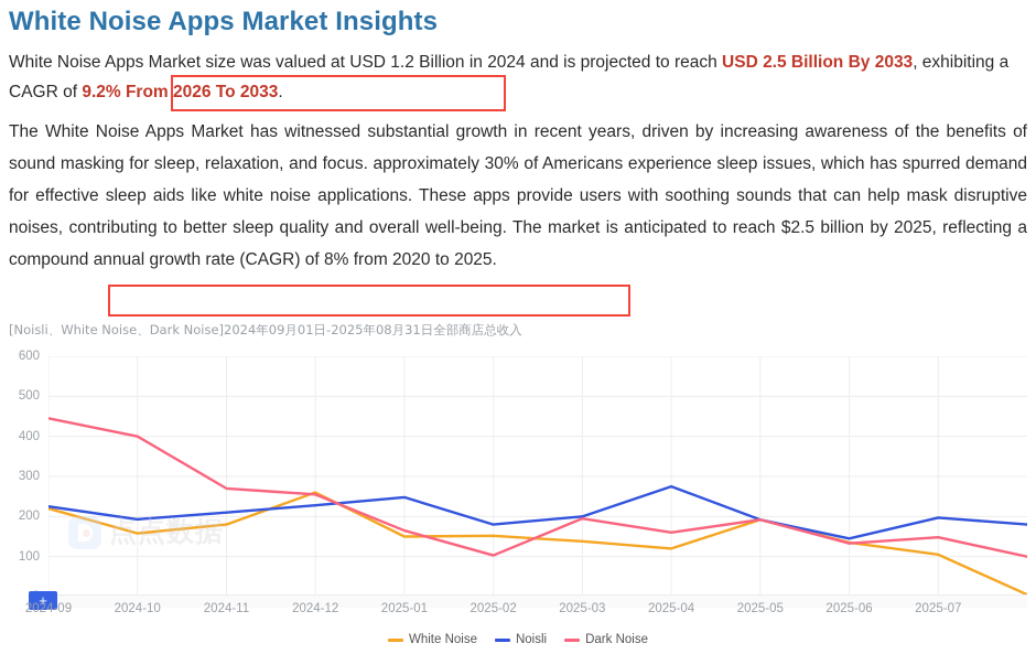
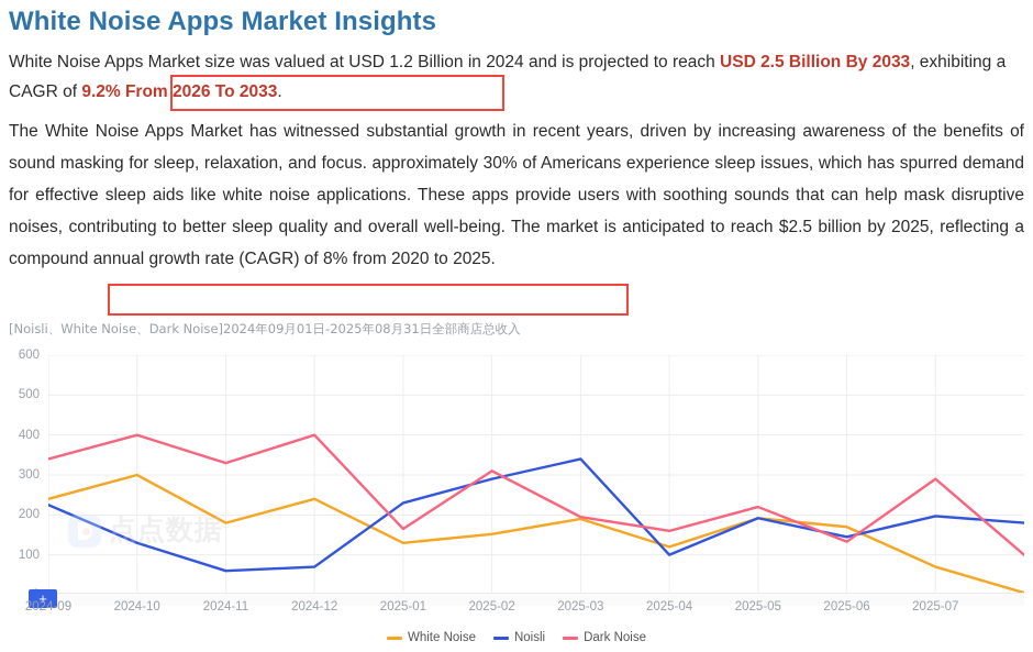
White Noise/2024-09: 220 -> 240
Dark Noise/2024-09: 440 -> 340
White Noise/2024-10: 160 -> 300
Noisli/2024-10: 190 -> 130
Noisli/2024-11: 210 -> 60
Dark Noise/2024-11: 270 -> 330
White Noise/2024-12: 260 -> 240
Noisli/2024-12: 230 -> 70
Dark Noise/2024-12: 260 -> 400
White Noise/2025-01: 150 -> 130
Noisli/2025-01: 250 -> 230
Noisli/2025-02: 180 -> 290
Dark Noise/2025-02: 100 -> 310
White Noise/2025-03: 140 -> 190
Noisli/2025-03: 200 -> 340
Noisli/2025-04: 280 -> 100
Dark Noise/2025-05: 190 -> 220
White Noise/2025-06: 140 -> 170
White Noise/2025-07: 100 -> 70
Dark Noise/2025-07: 150 -> 290
